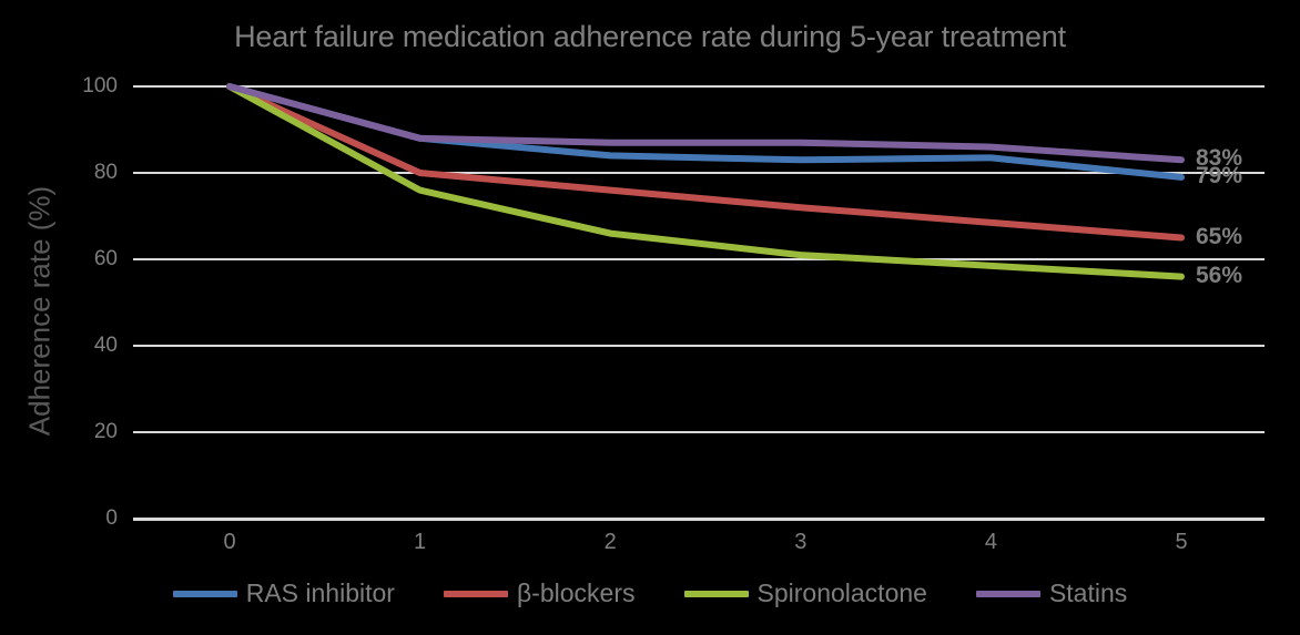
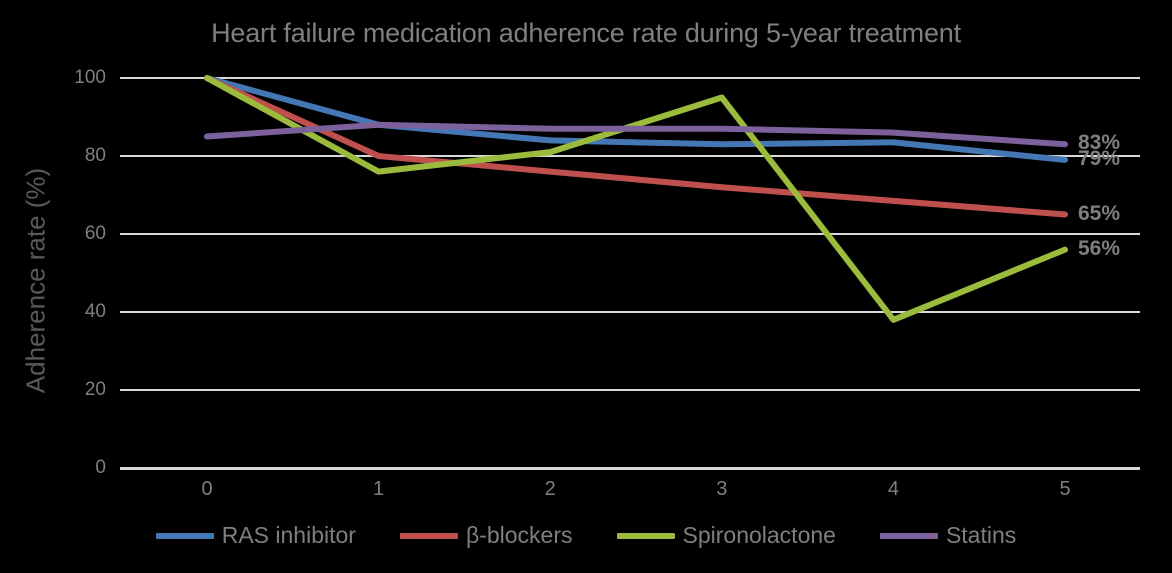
Statins/0: 100 -> 85
Spironolactone/2: 66 -> 81
Spironolactone/3: 61 -> 95
Spironolactone/4: 58 -> 38
